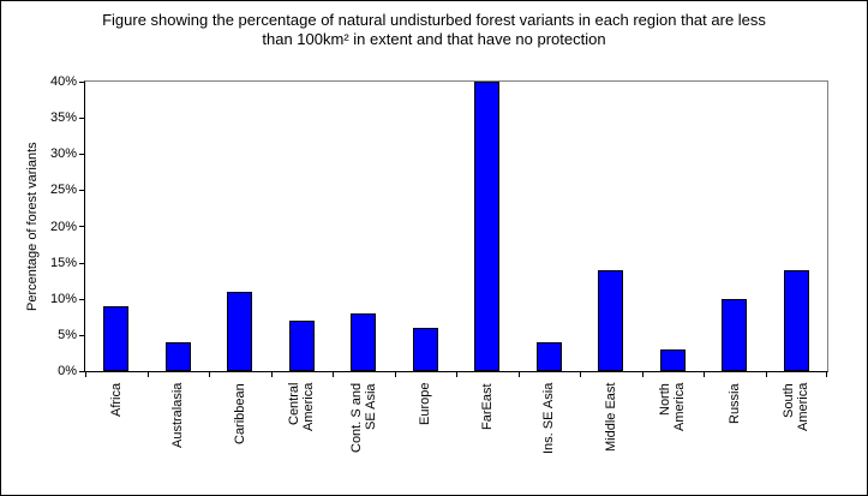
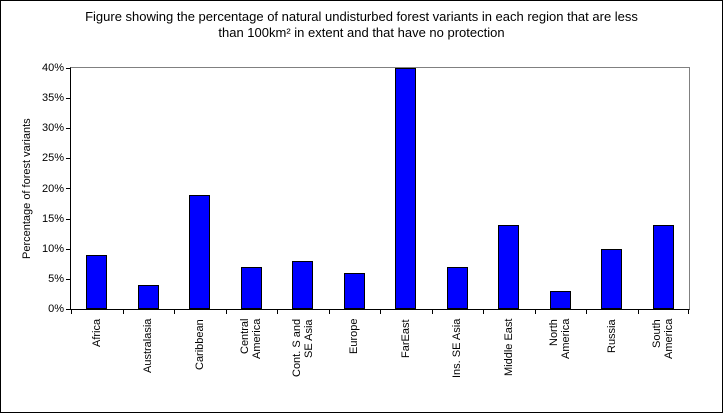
Caribbean: 11% -> 19%
Ins. SE Asia: 4% -> 7%
